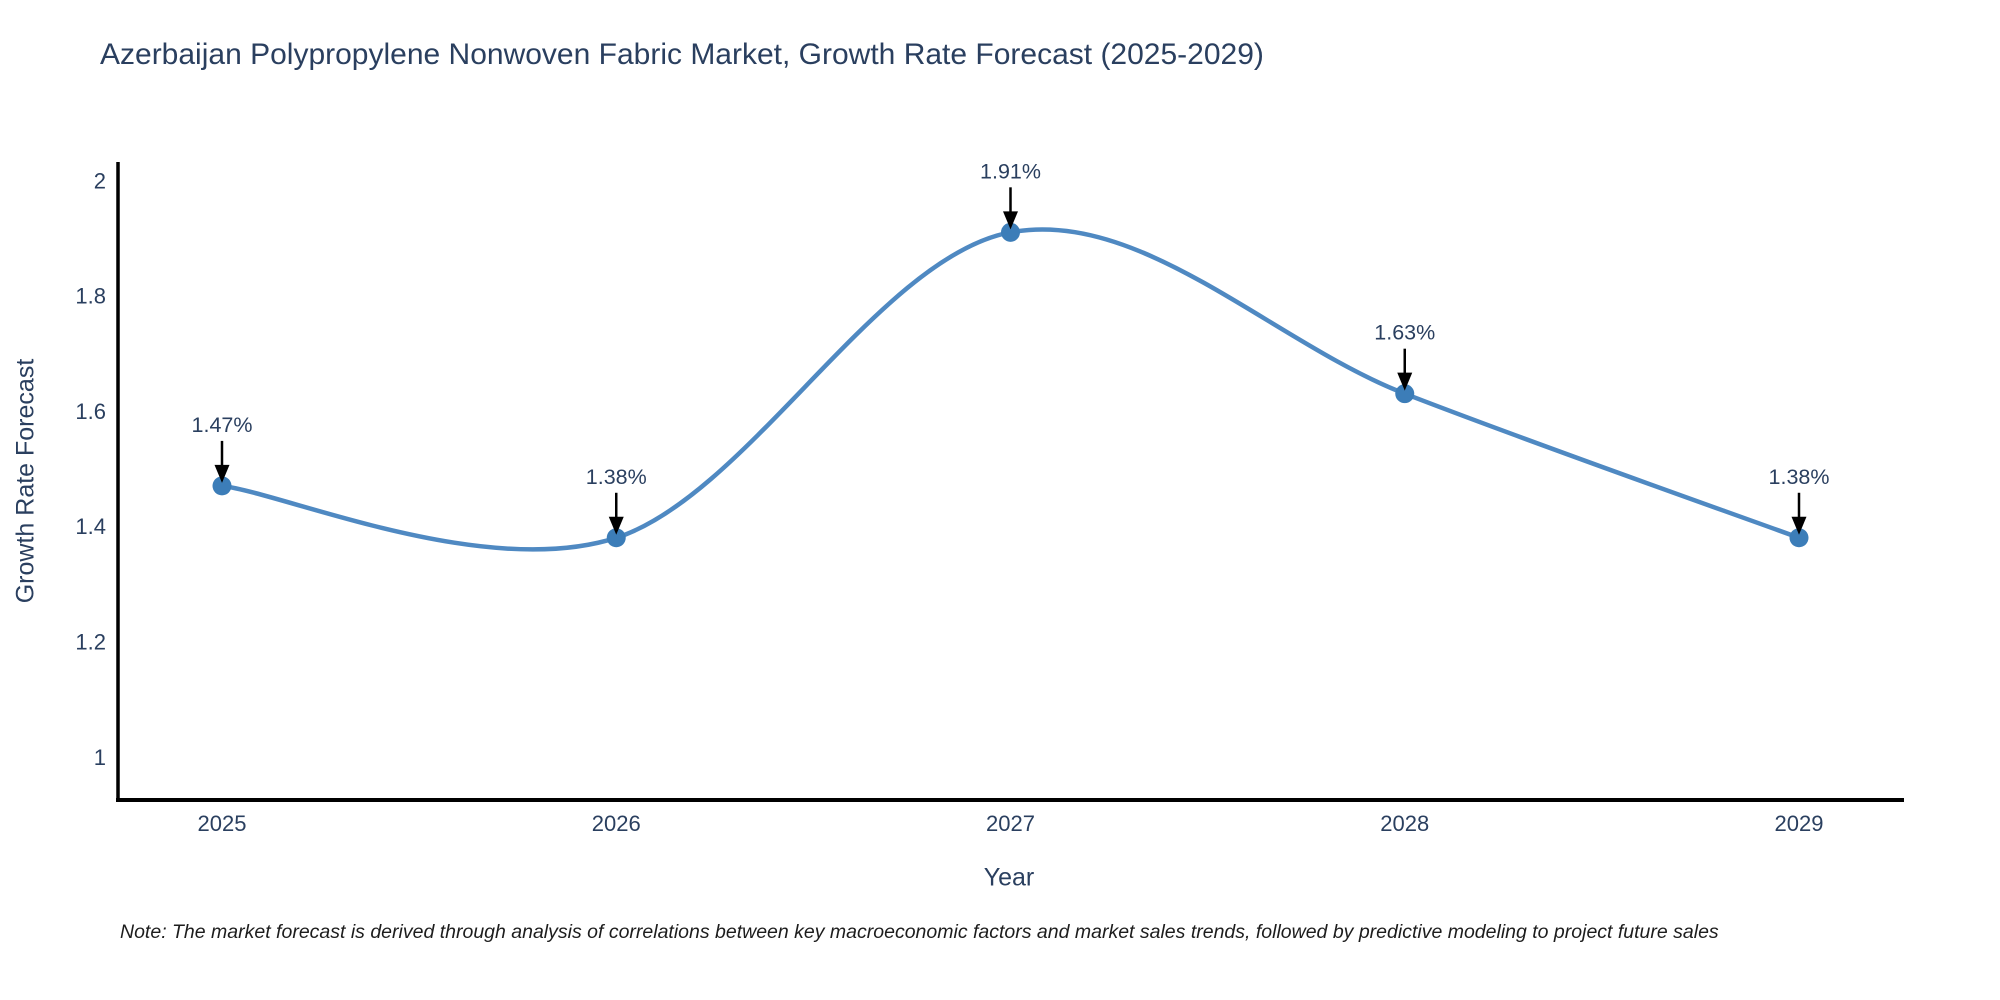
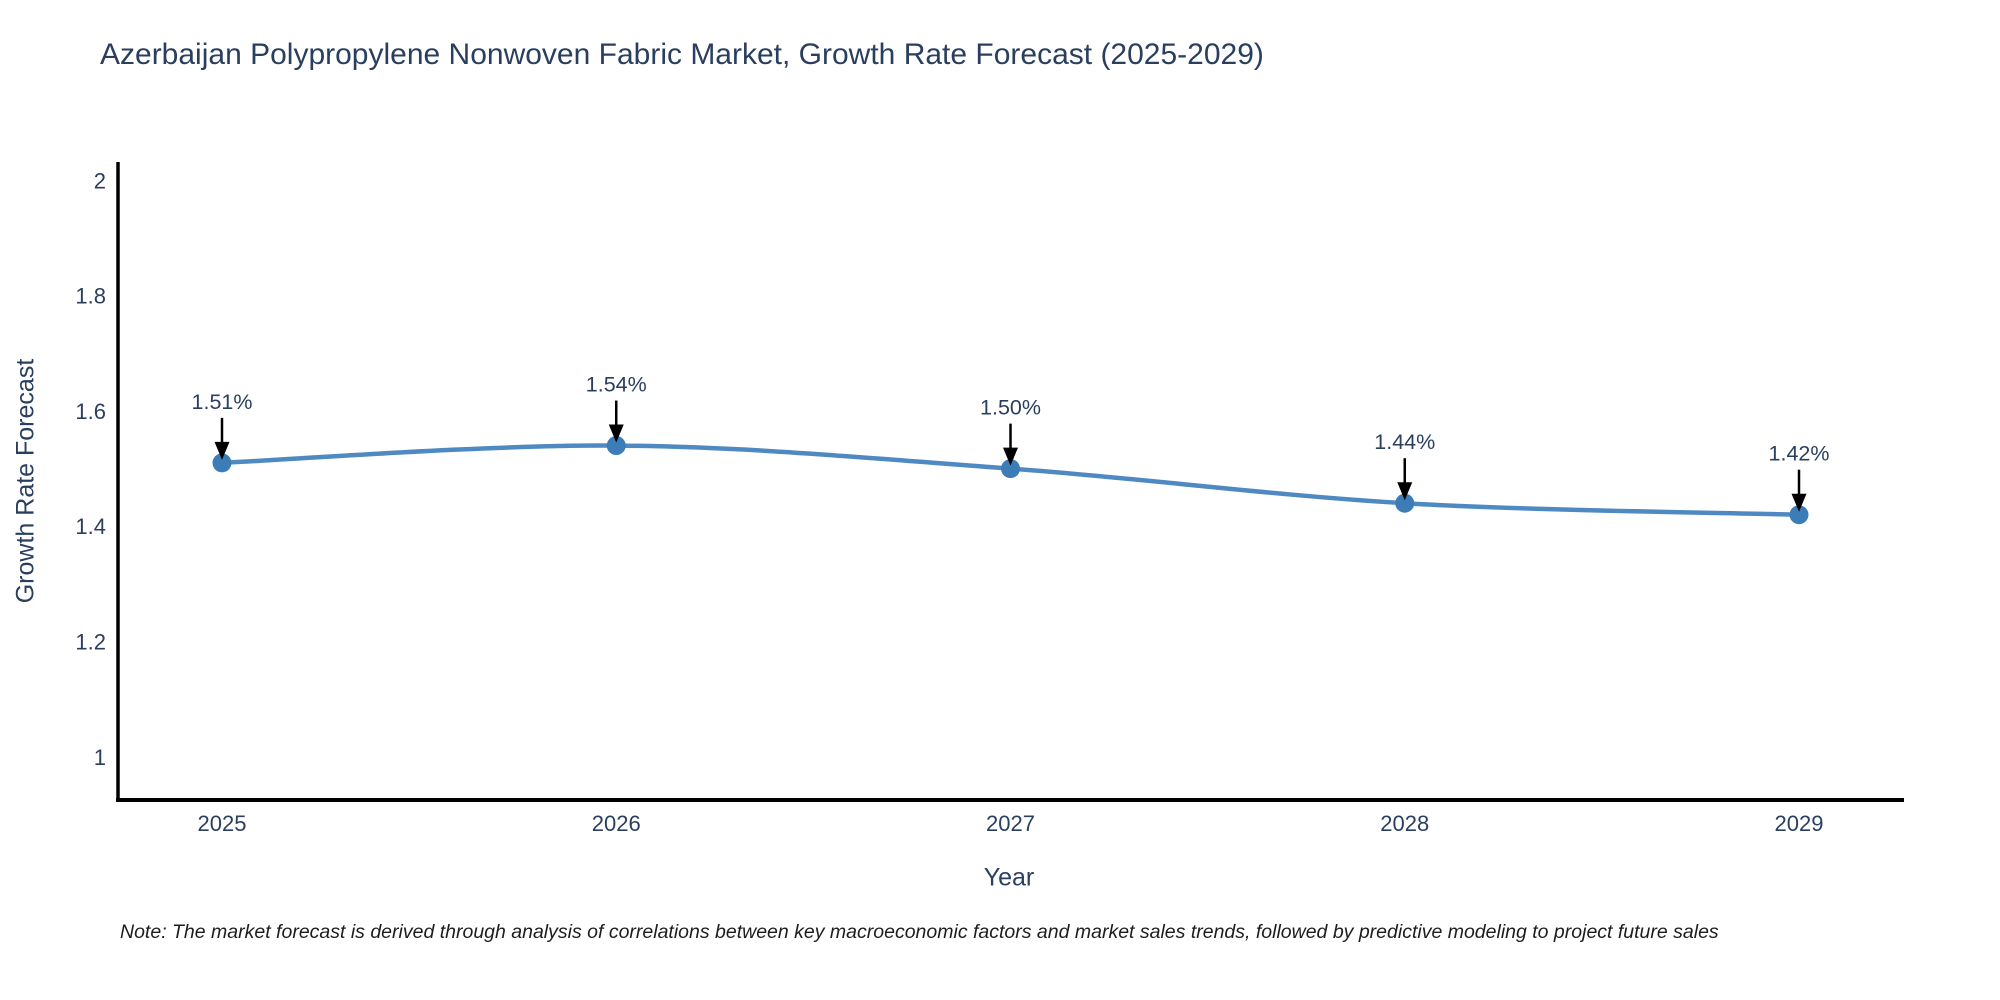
2025: 1.47% -> 1.51%
2026: 1.38% -> 1.54%
2027: 1.91% -> 1.50%
2028: 1.63% -> 1.44%
2029: 1.38% -> 1.42%
